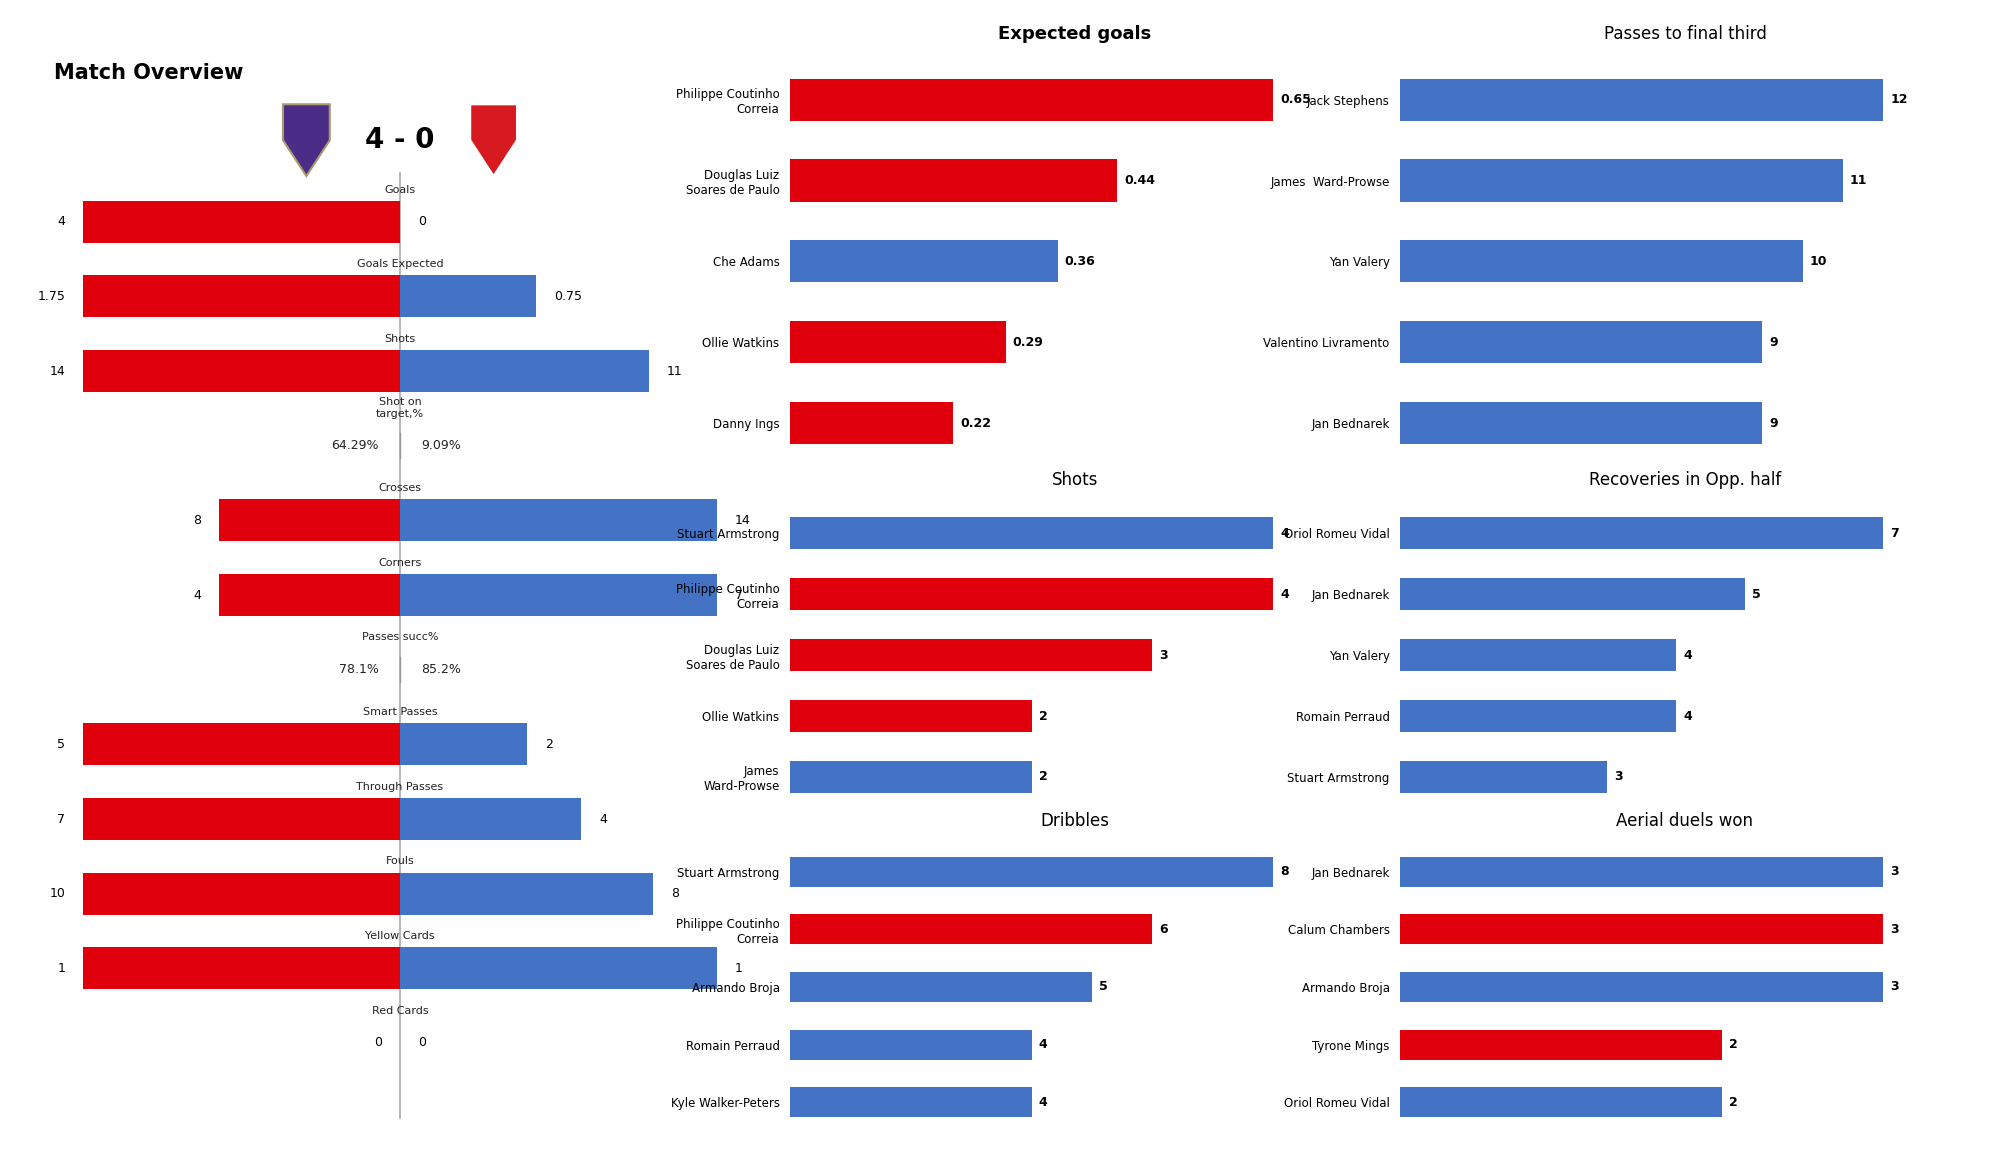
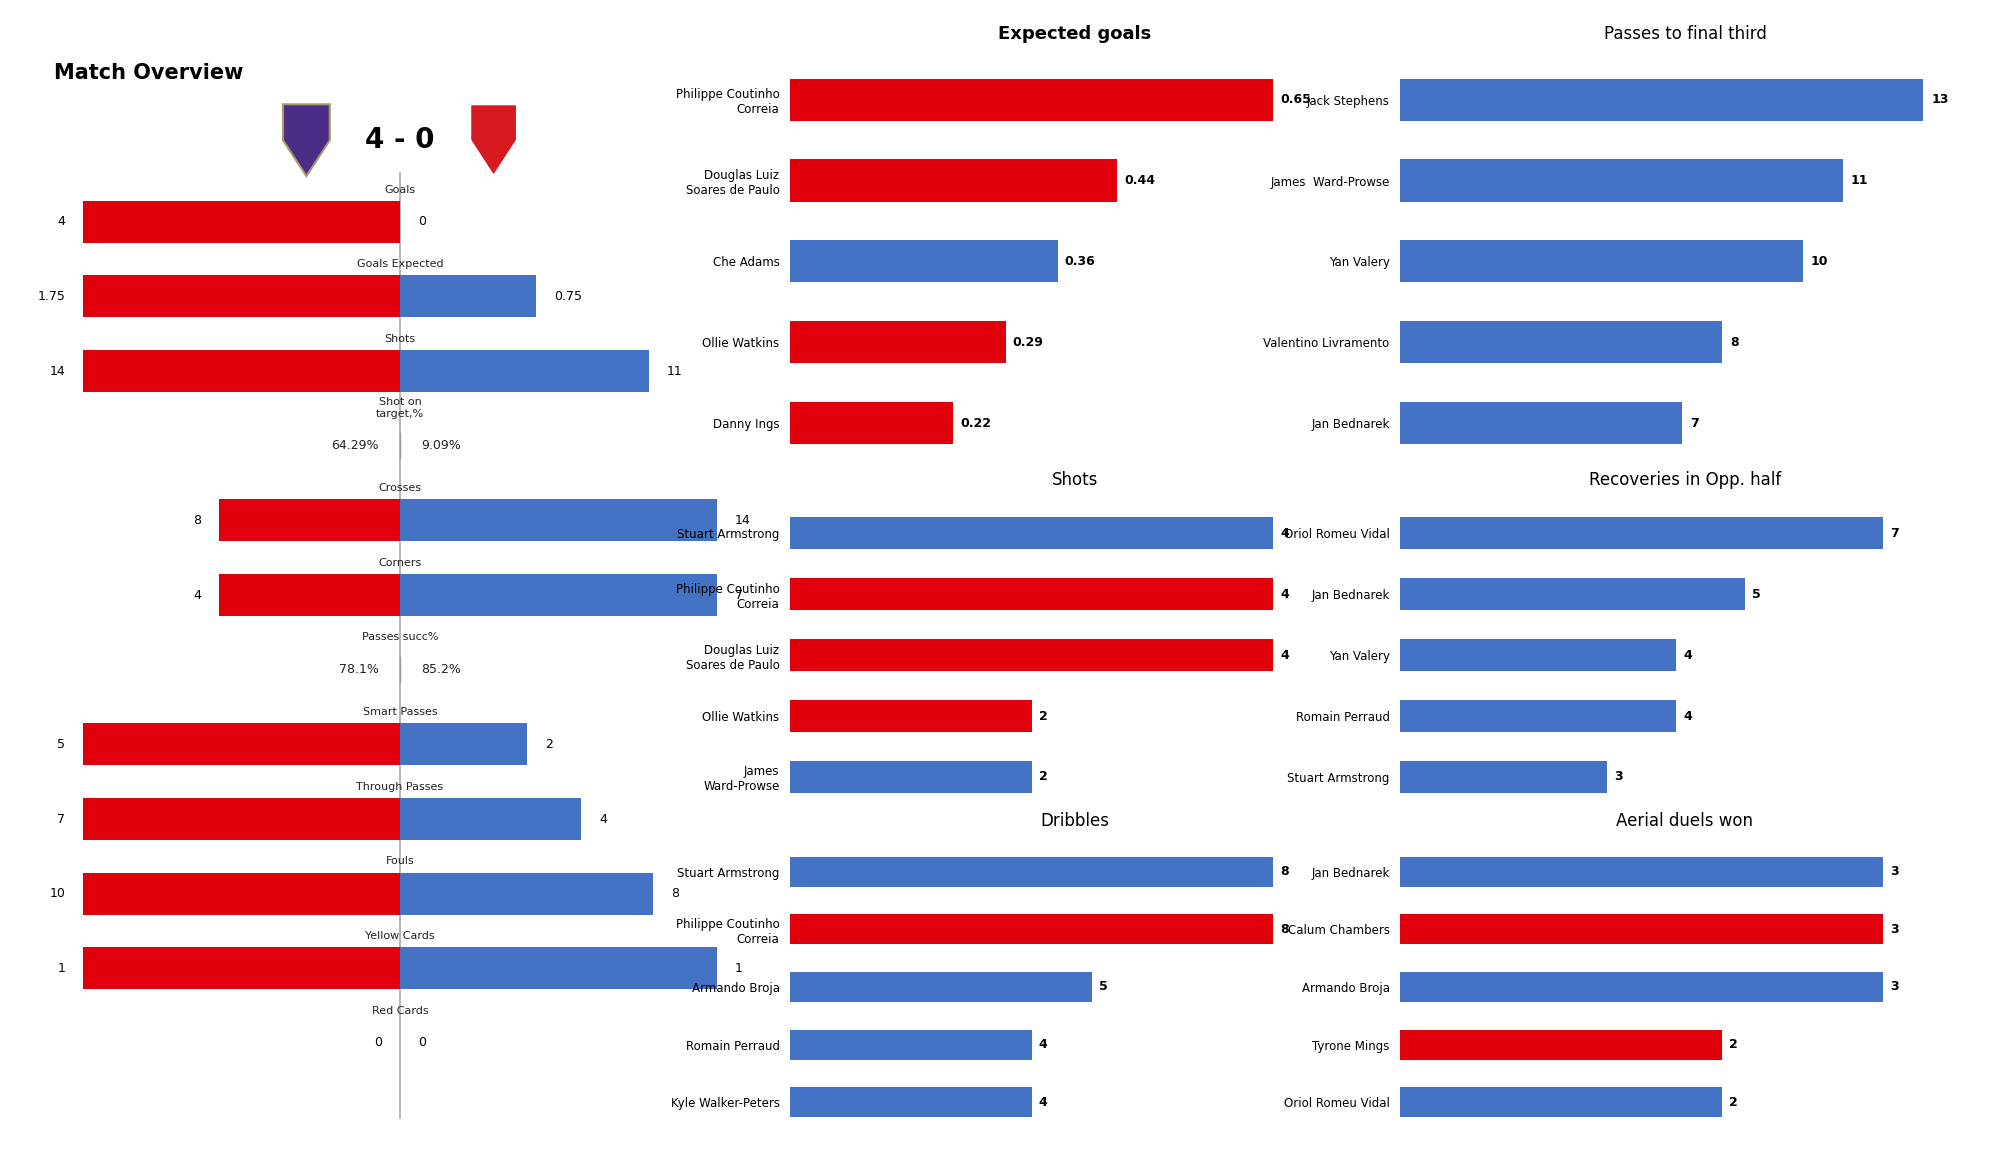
Passes to final third/Jack Stephens: 12 -> 13
Passes to final third/Valentino Livramento: 9 -> 8
Passes to final third/Jan Bednarek: 9 -> 7
Shots/Douglas Luiz Soares de Paulo: 3 -> 4
Dribbles/Philippe Coutinho Correia: 6 -> 8
